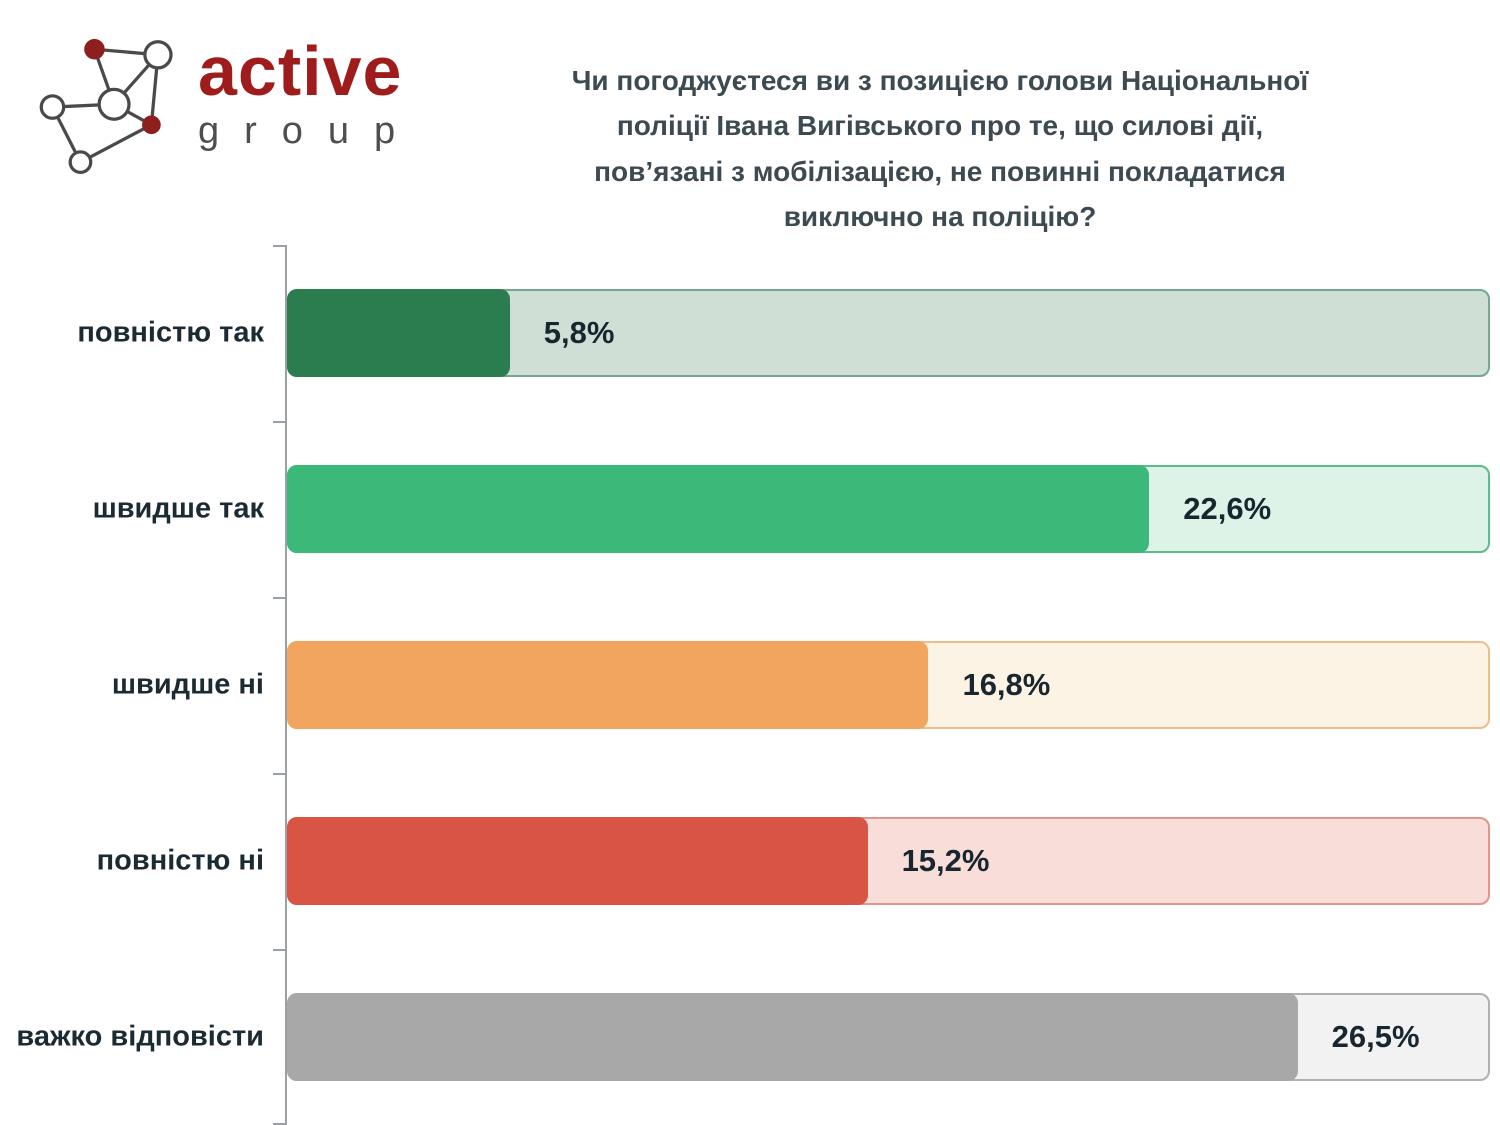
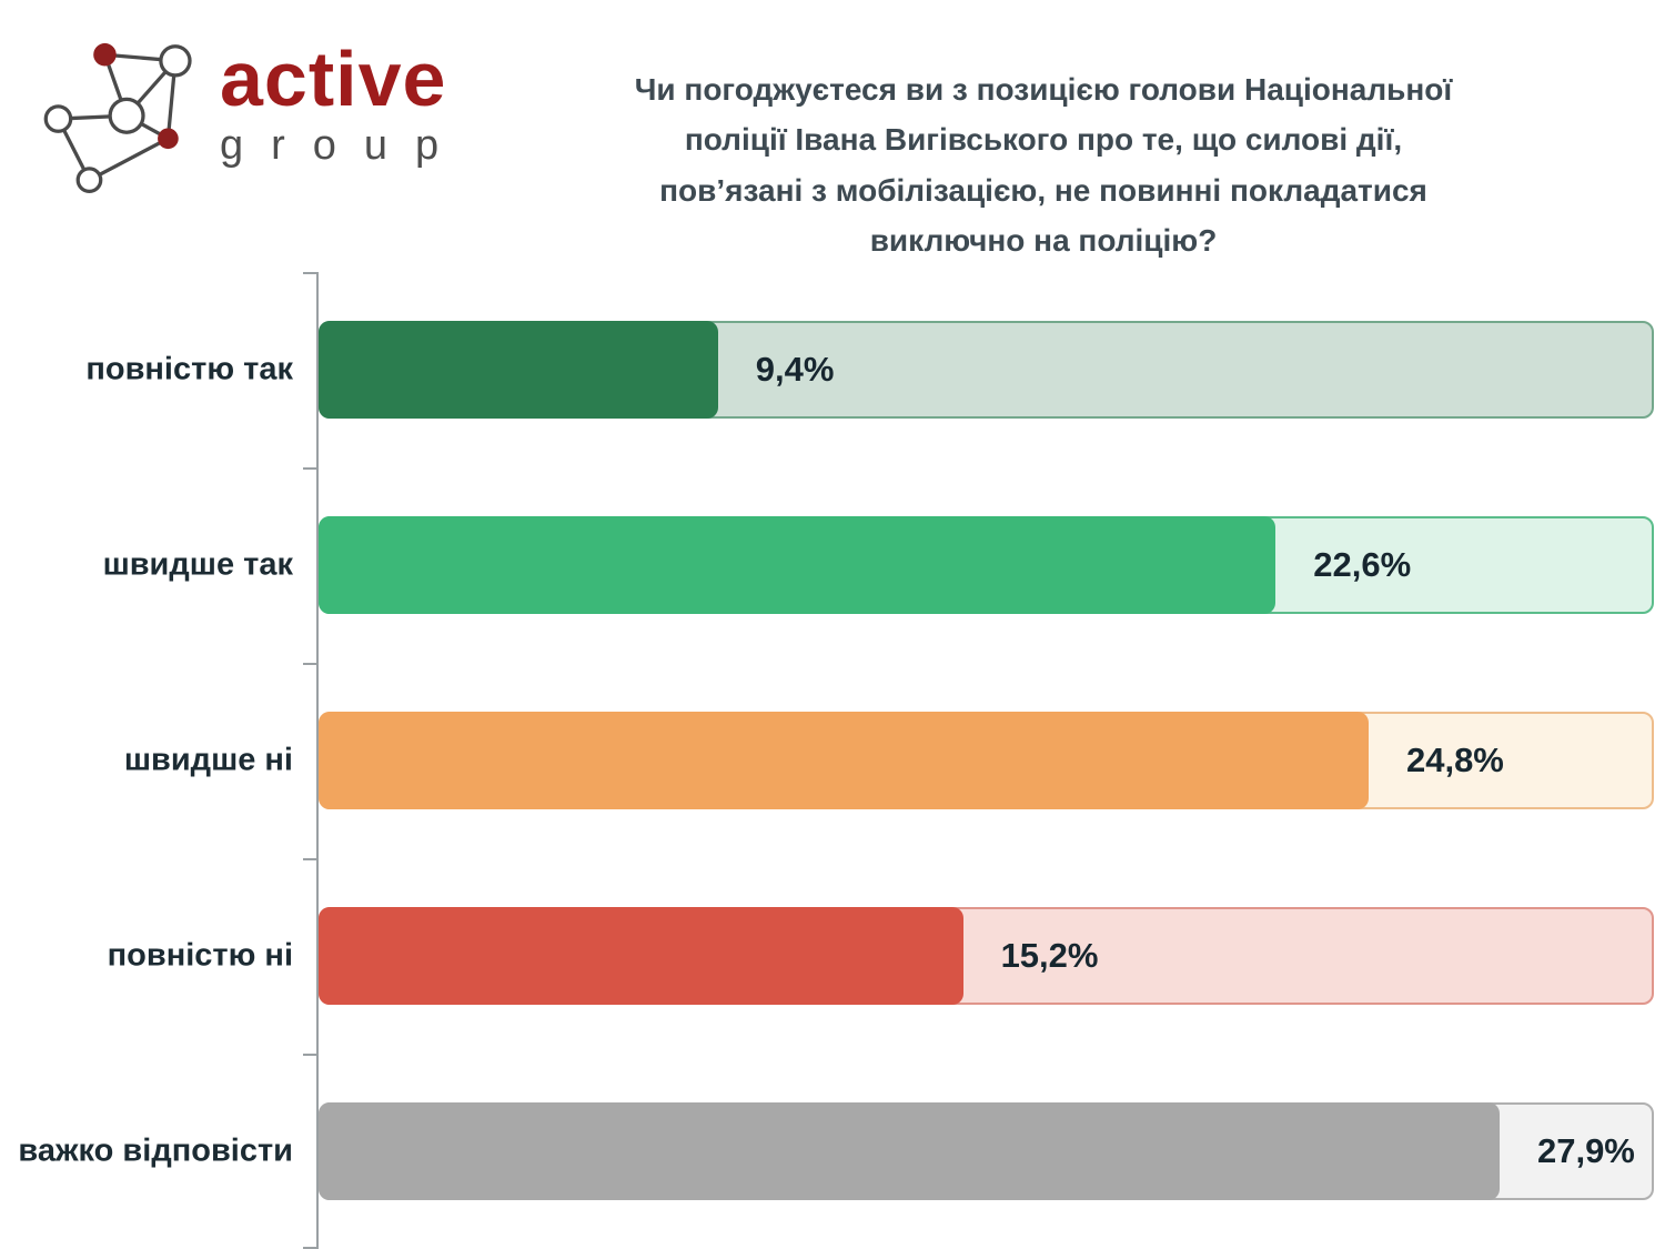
повністю так: 5,8% -> 9,4%
швидше ні: 16,8% -> 24,8%
важко відповісти: 26,5% -> 27,9%
